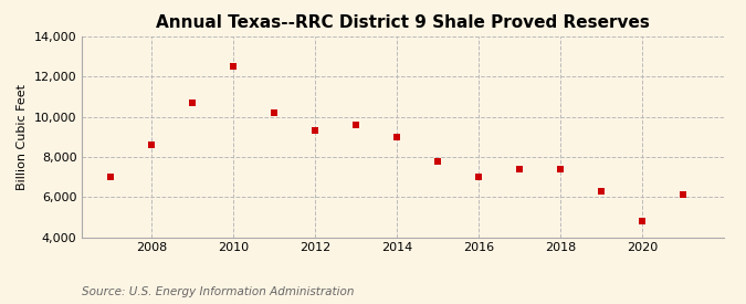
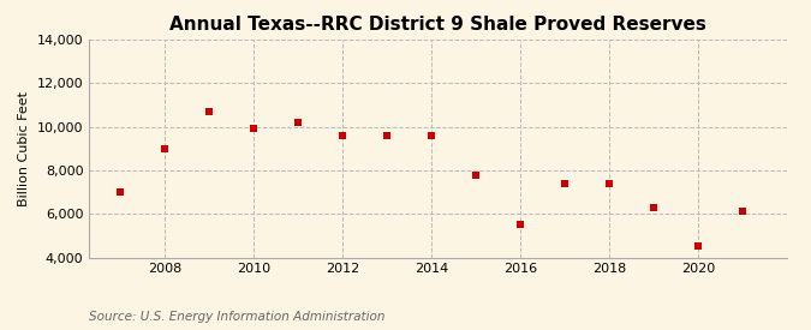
2008: 8,600 -> 9,000
2010: 12,500 -> 9,900
2012: 9,300 -> 9,600
2014: 9,000 -> 9,600
2016: 7,000 -> 5,500
2020: 4,800 -> 4,500
